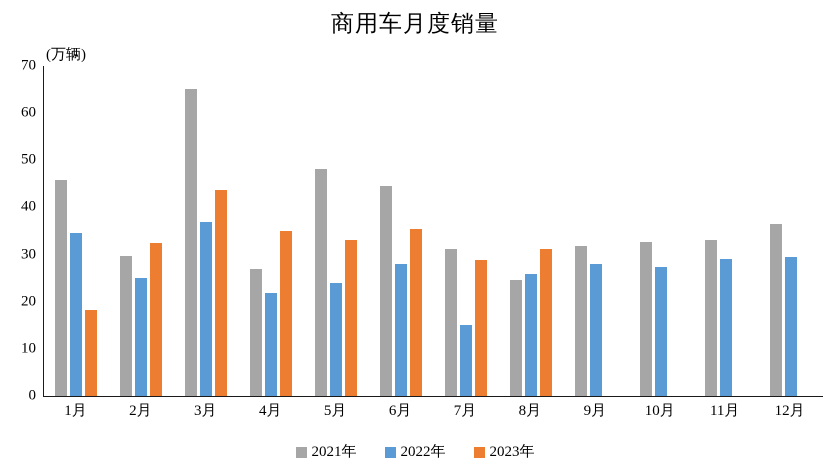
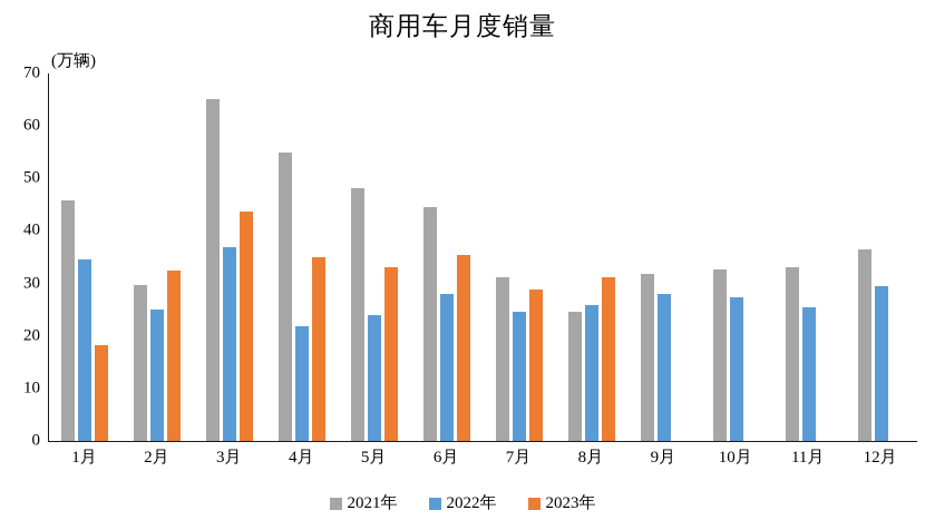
2021年/4月: 27 -> 55
2022年/7月: 15 -> 25
2022年/11月: 29 -> 26
